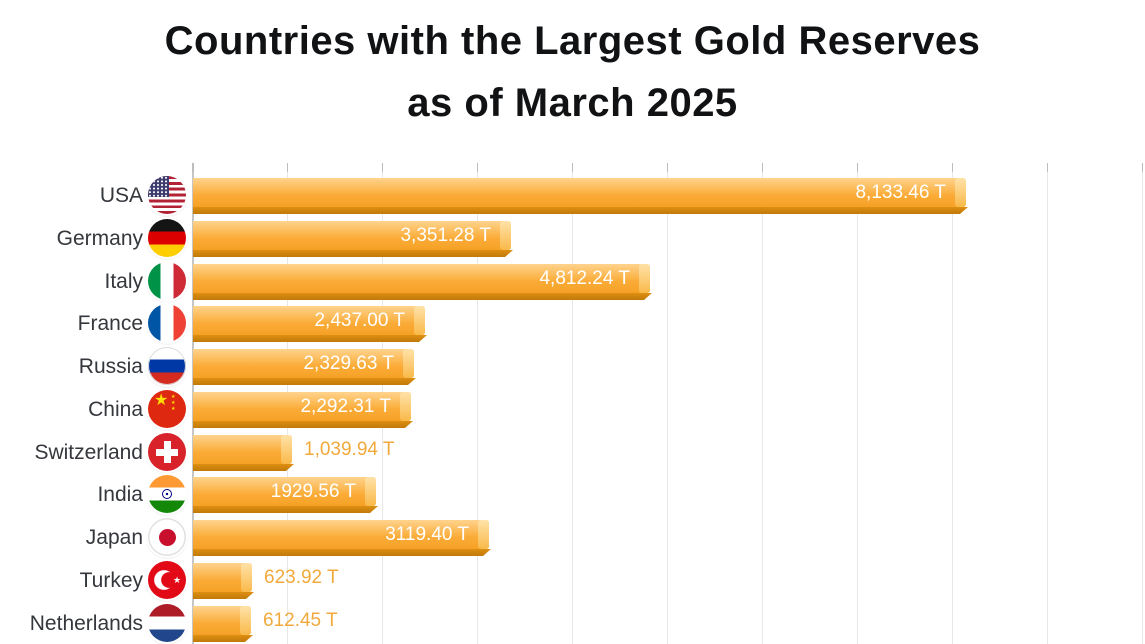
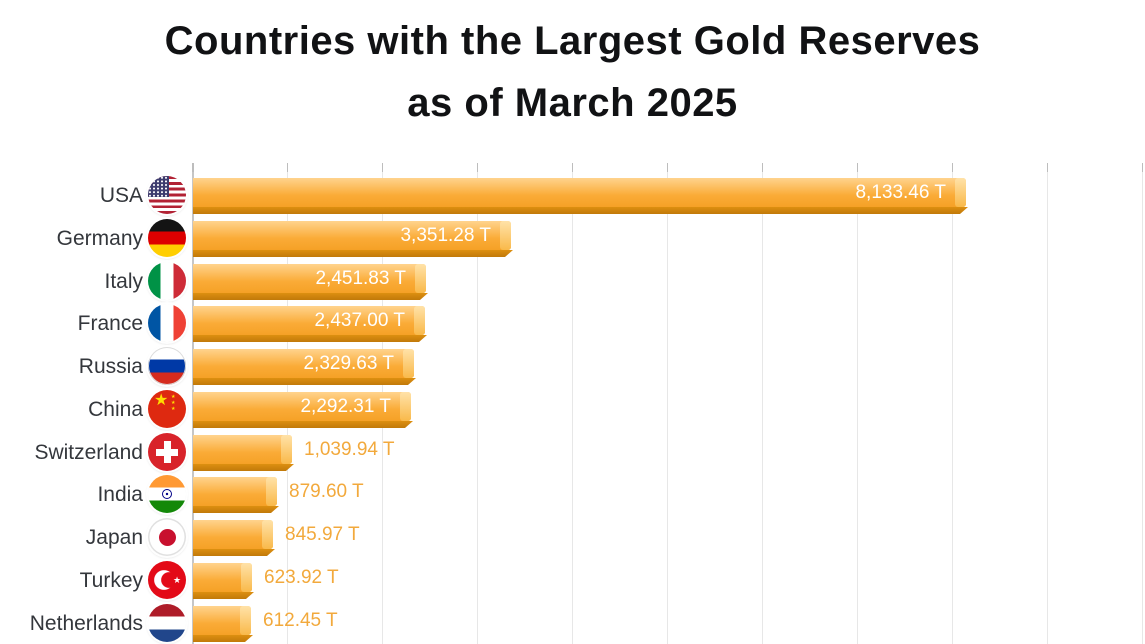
Italy: 4,812.24 -> 2,451.83
India: 1929.56 -> 879.60
Japan: 3119.40 -> 845.97
